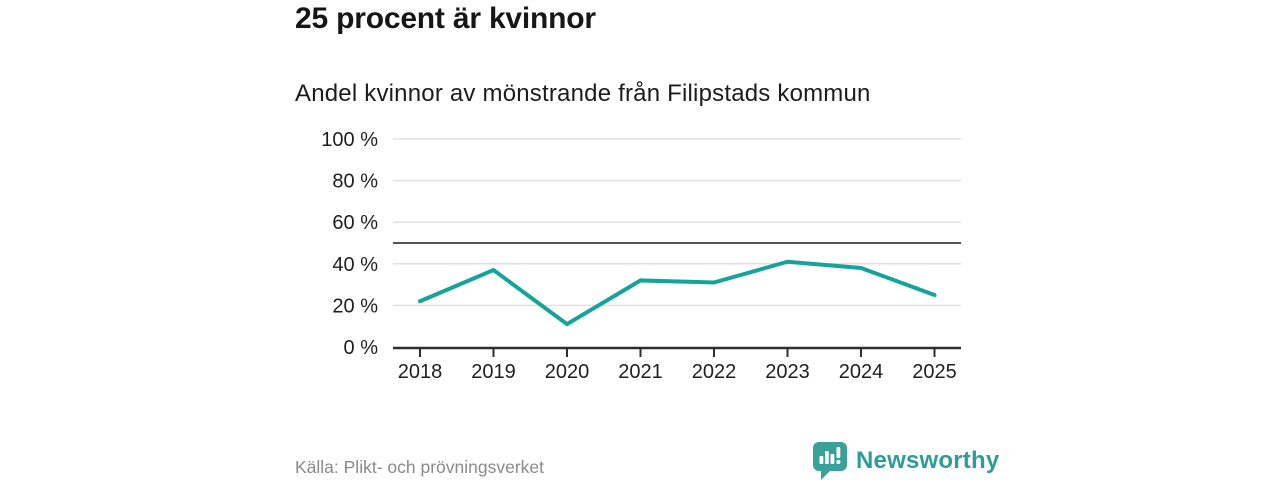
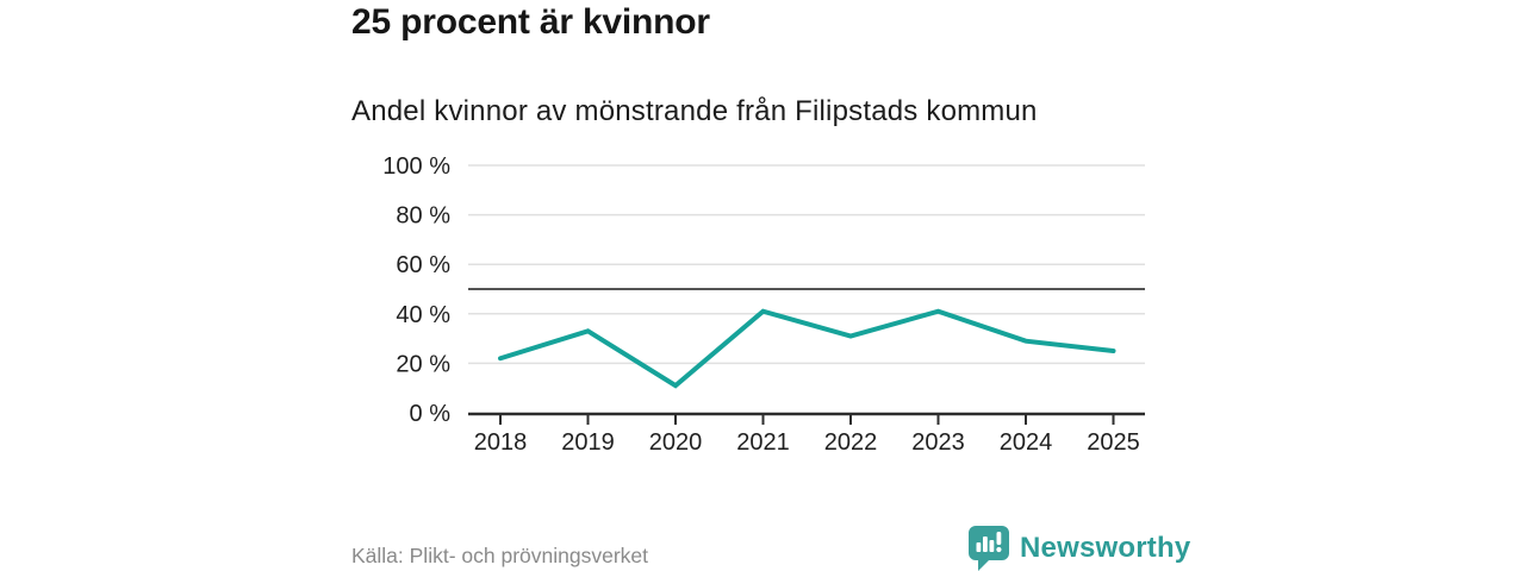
2019: 37% -> 33%
2021: 32% -> 41%
2024: 38% -> 29%
